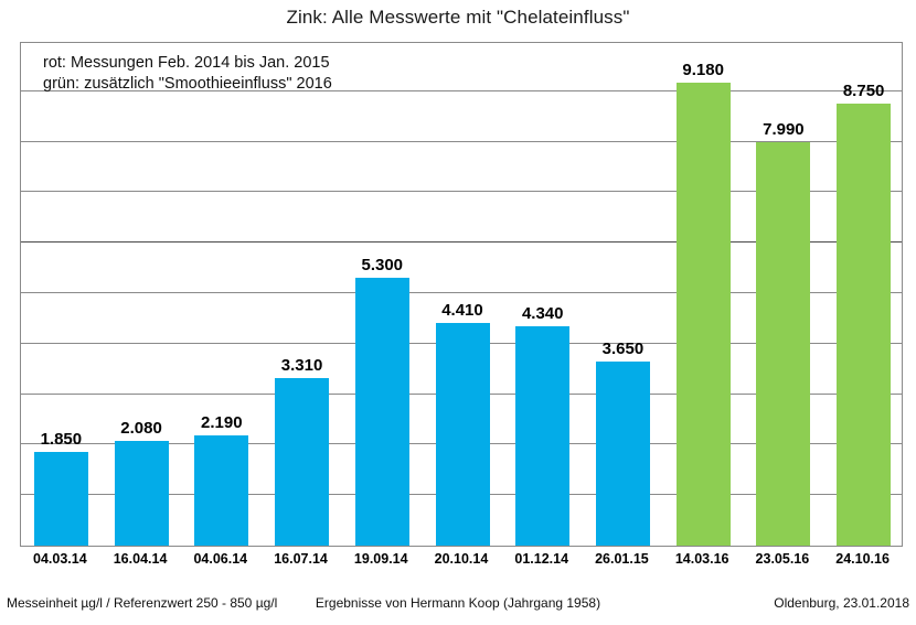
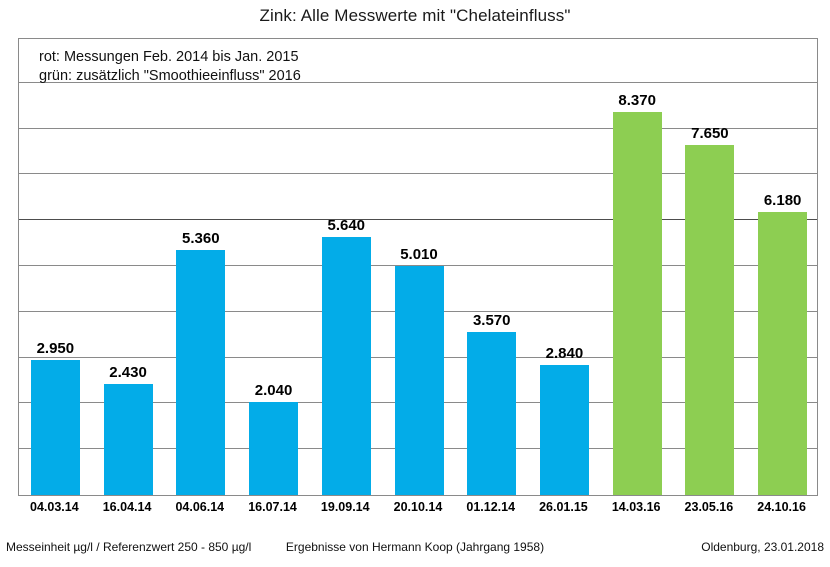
04.03.14: 1.850 -> 2.950
16.04.14: 2.080 -> 2.430
04.06.14: 2.190 -> 5.360
16.07.14: 3.310 -> 2.040
19.09.14: 5.300 -> 5.640
20.10.14: 4.410 -> 5.010
01.12.14: 4.340 -> 3.570
26.01.15: 3.650 -> 2.840
14.03.16: 9.180 -> 8.370
23.05.16: 7.990 -> 7.650
24.10.16: 8.750 -> 6.180
